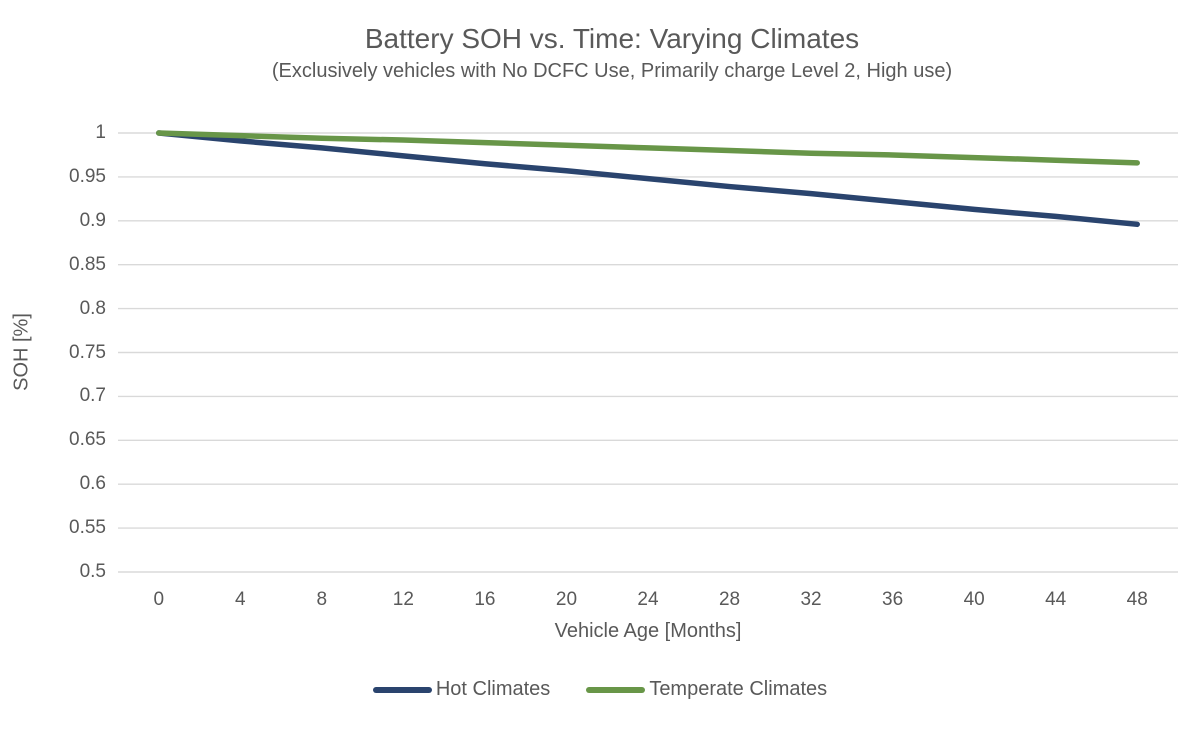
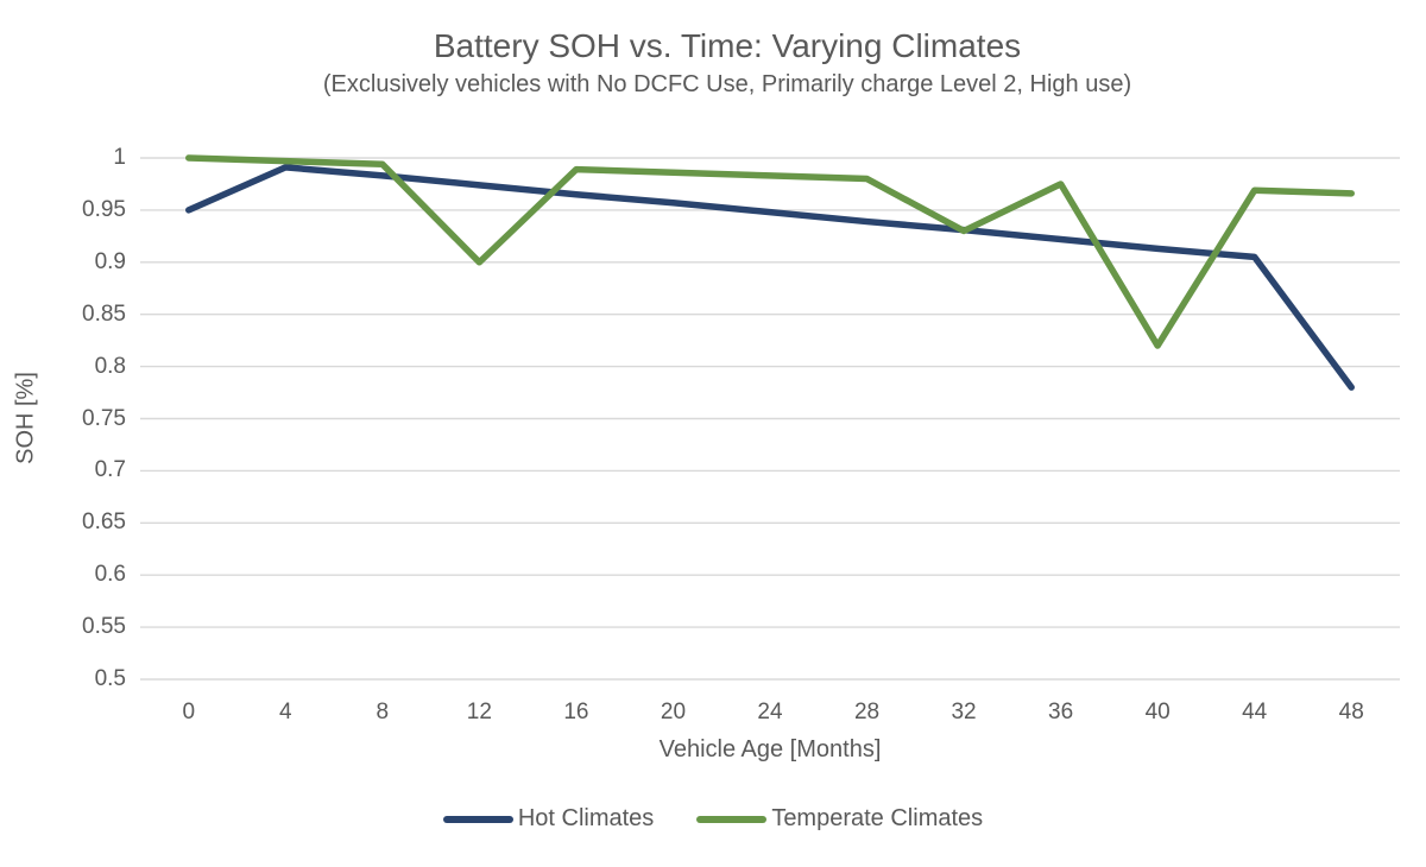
Hot Climates/0: 1.00 -> 0.95
Temperate Climates/12: 0.99 -> 0.90
Temperate Climates/32: 0.98 -> 0.93
Temperate Climates/40: 0.97 -> 0.82
Hot Climates/48: 0.90 -> 0.78
